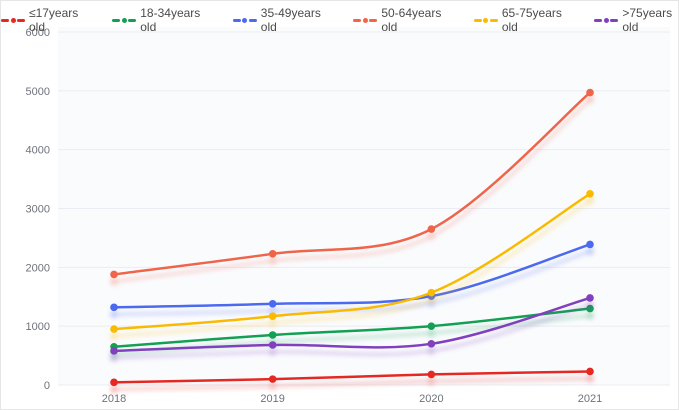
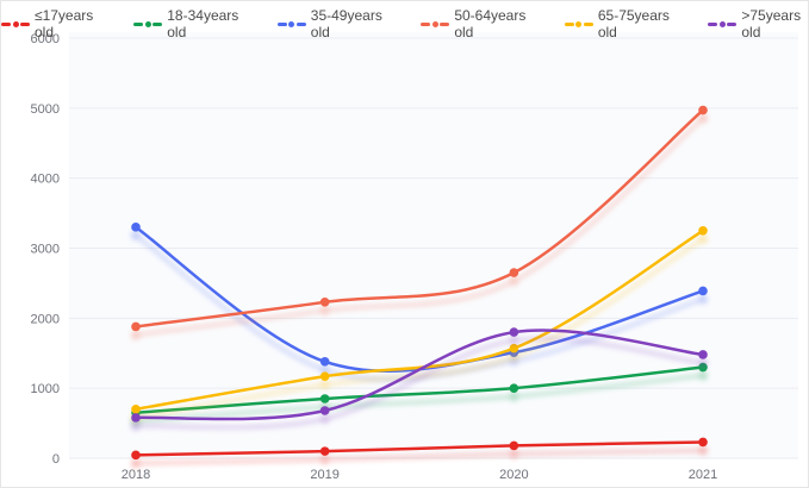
35-49years old/2018: 1300 -> 3300
65-75years old/2018: 1000 -> 700
>75years old/2020: 700 -> 1800
